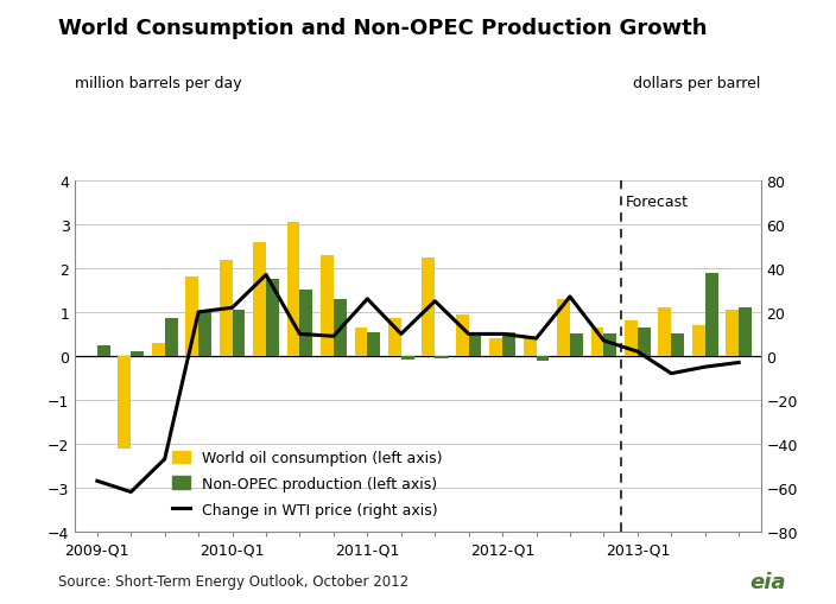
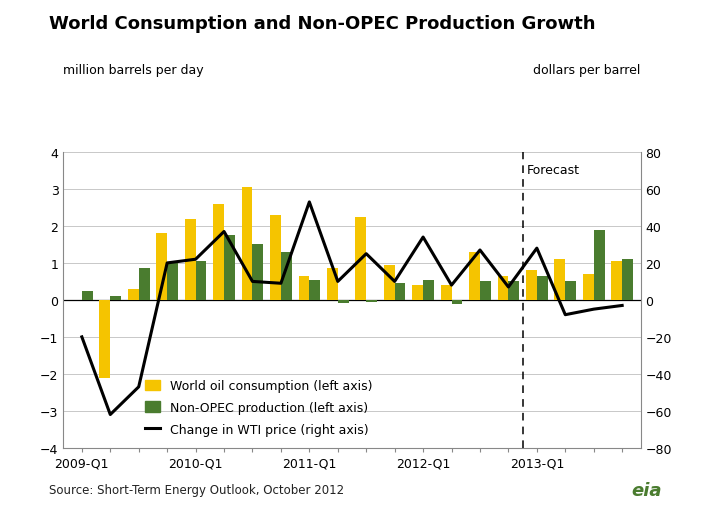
Change in WTI price (right axis)/2009-Q1: -57 -> -20
Change in WTI price (right axis)/2011-Q1: 26 -> 53
Change in WTI price (right axis)/2012-Q1: 10 -> 34
Change in WTI price (right axis)/2013-Q1: 2 -> 28
